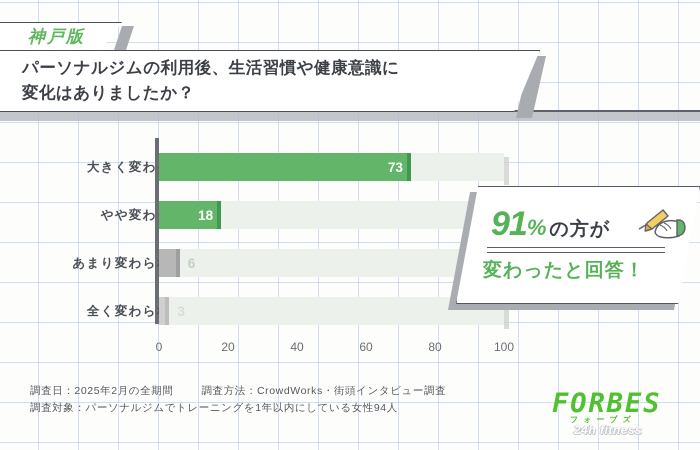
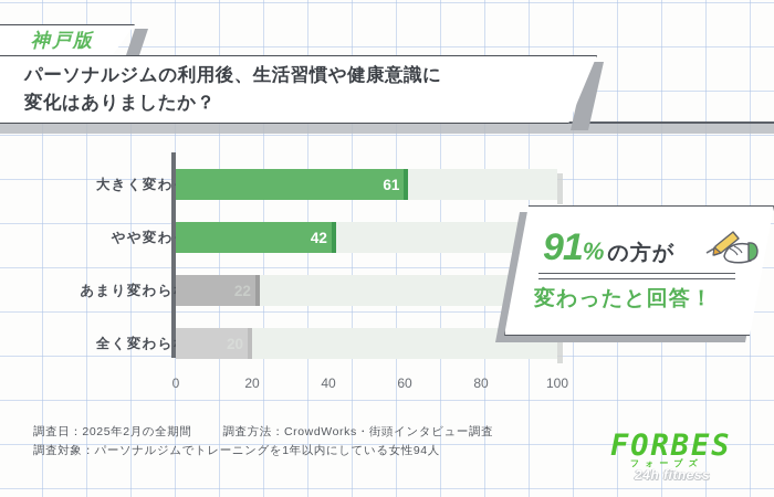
大きく変わった: 73 -> 61
やや変わった: 18 -> 42
あまり変わらない: 6 -> 22
全く変わらない: 3 -> 20
